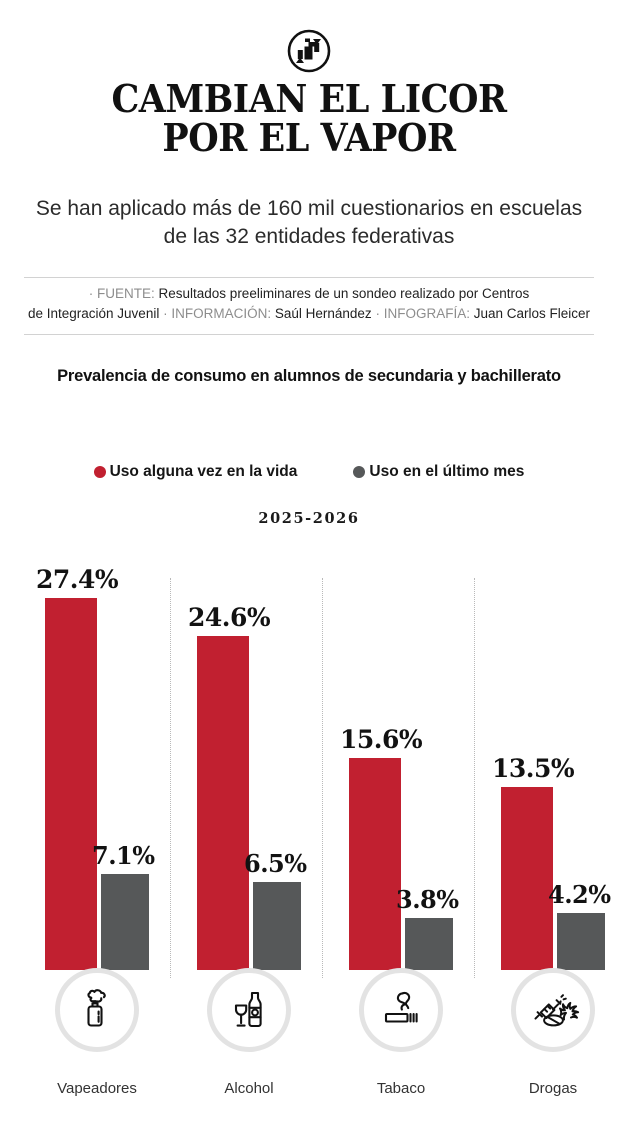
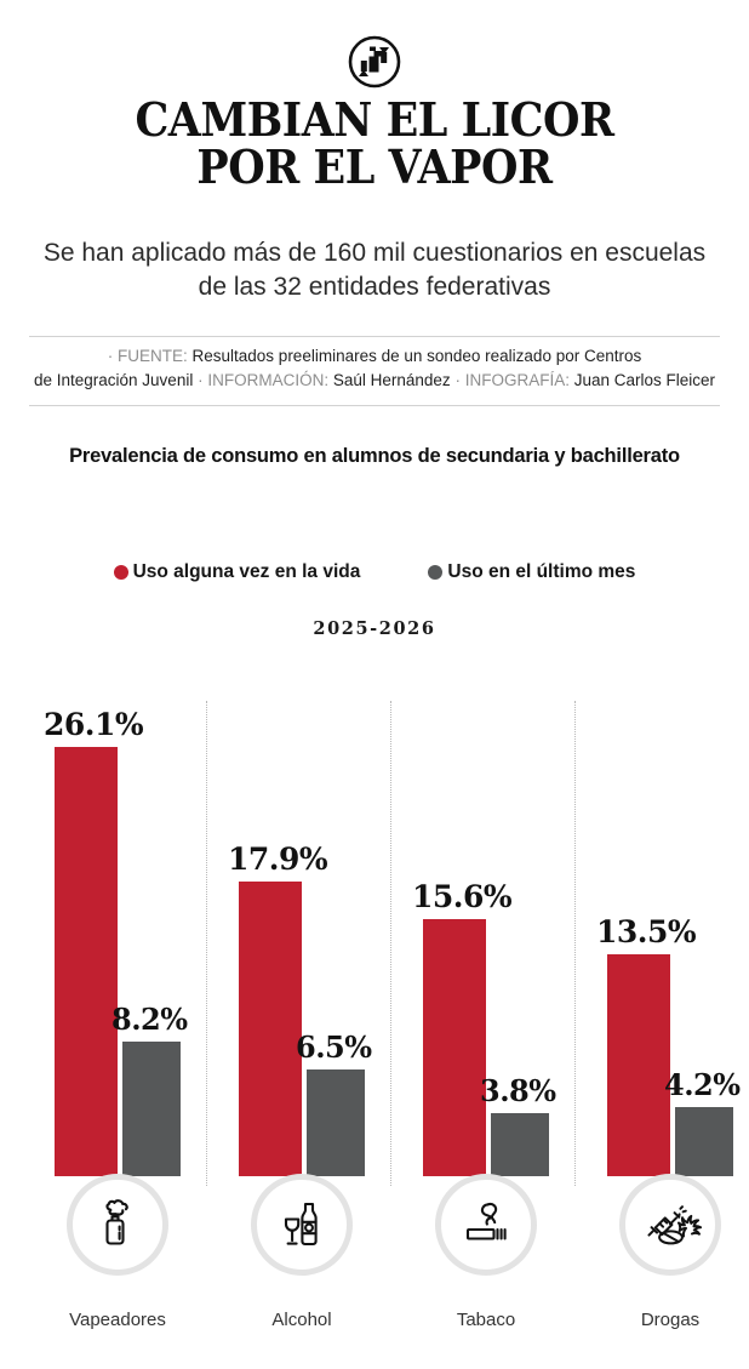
Uso alguna vez en la vida/Vapeadores: 27.4% -> 26.1%
Uso en el último mes/Vapeadores: 7.1% -> 8.2%
Uso alguna vez en la vida/Alcohol: 24.6% -> 17.9%
